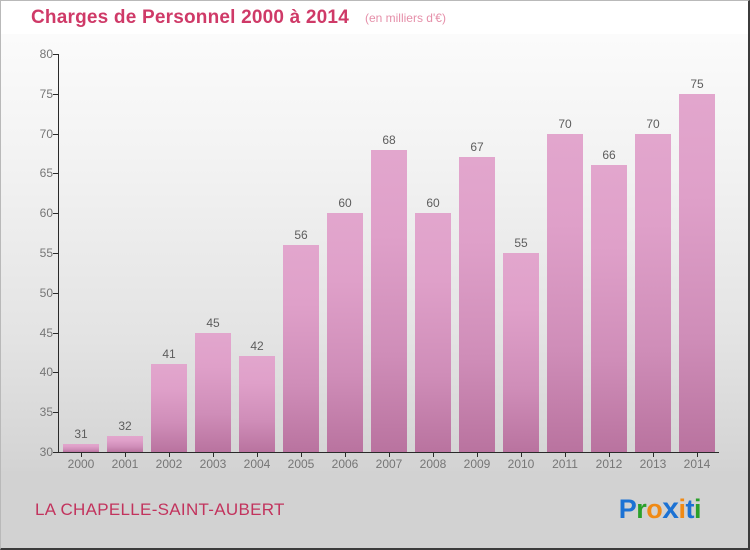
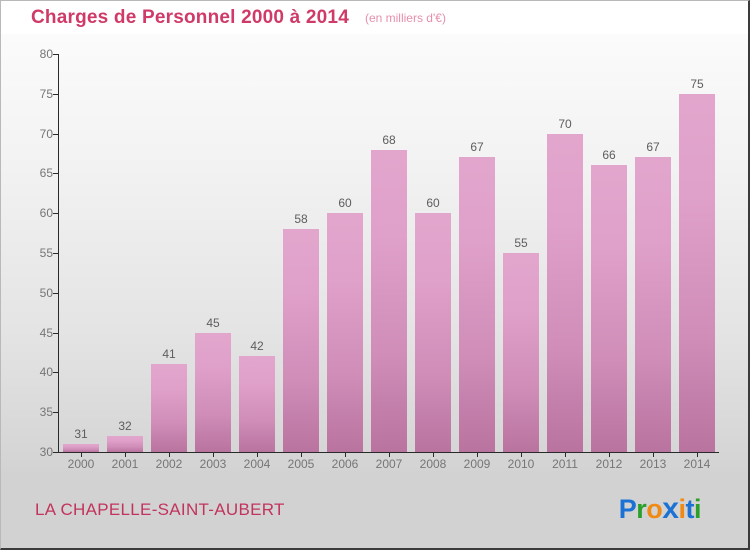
2005: 56 -> 58
2013: 70 -> 67
